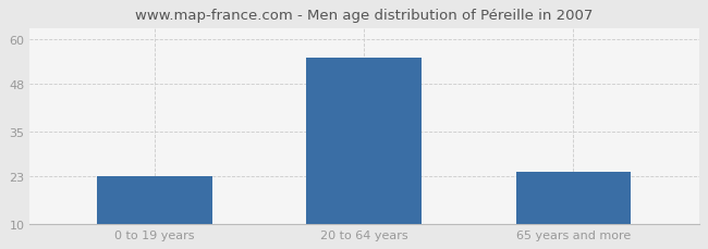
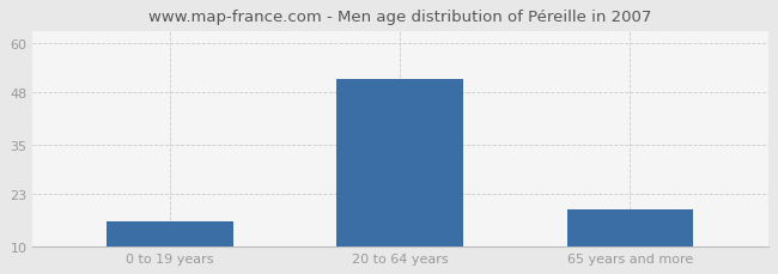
0 to 19 years: 23 -> 16
20 to 64 years: 55 -> 51
65 years and more: 24 -> 19
